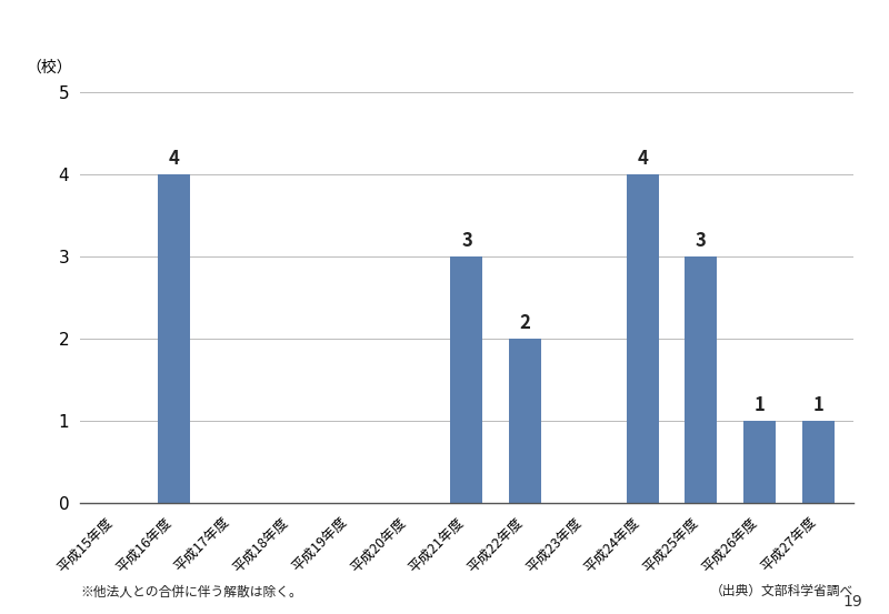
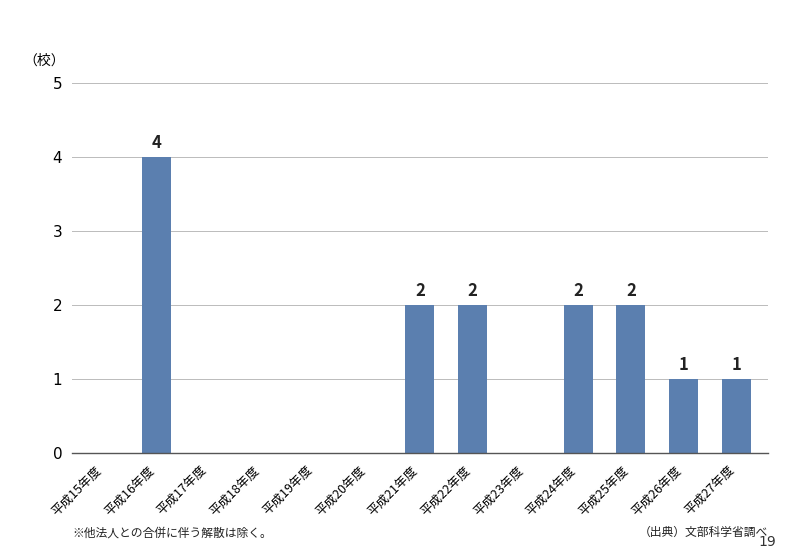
平成21年度: 3 -> 2
平成24年度: 4 -> 2
平成25年度: 3 -> 2
